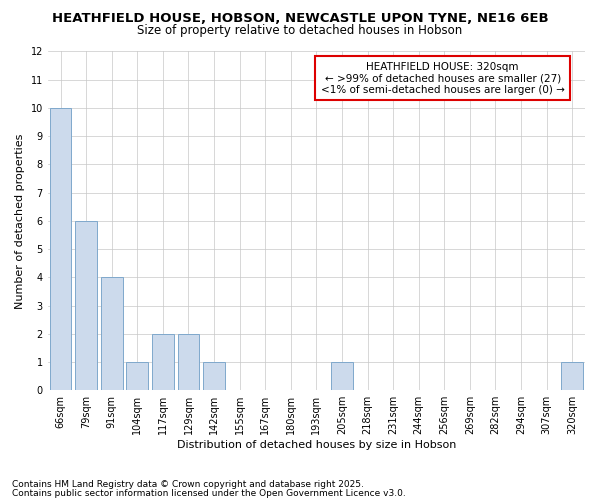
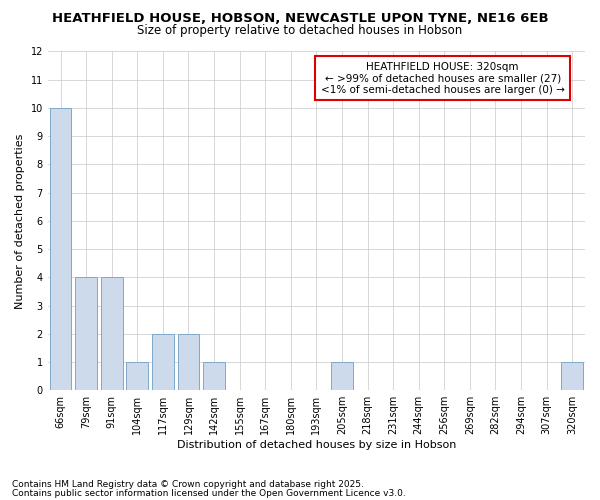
79sqm: 6 -> 4
